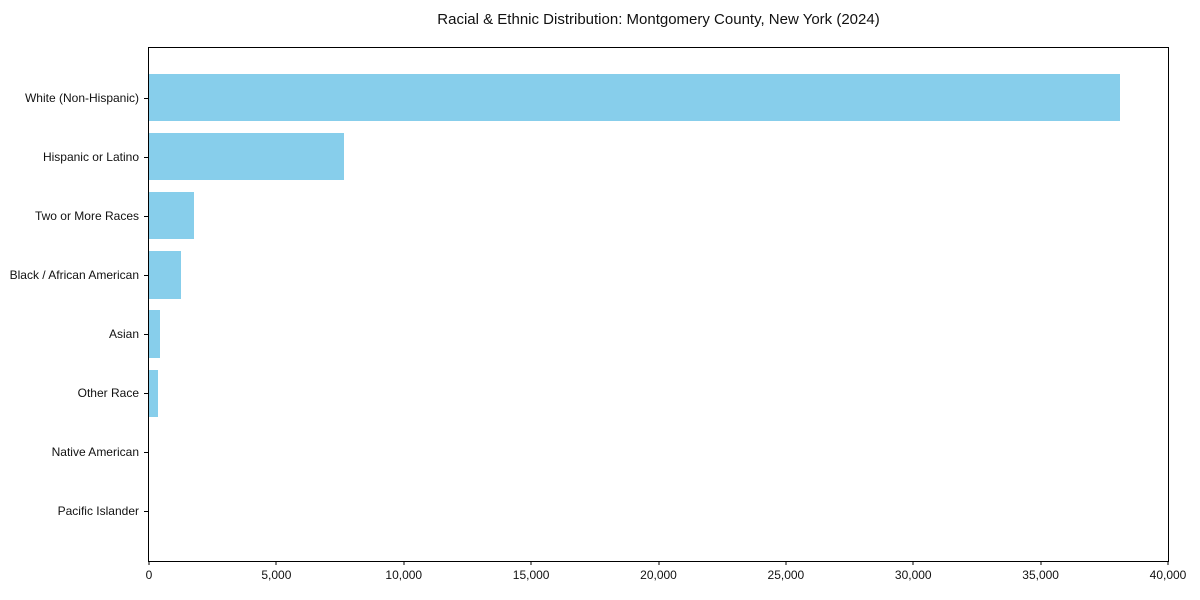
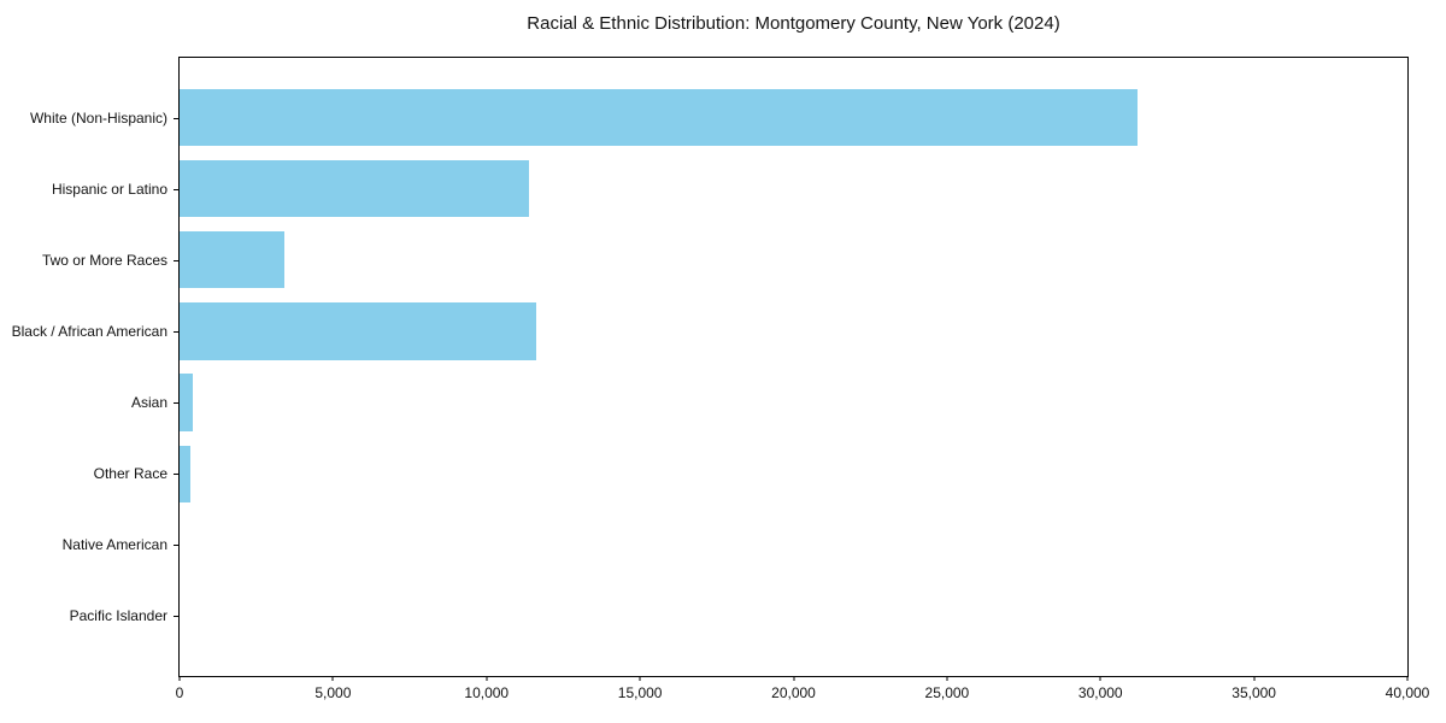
White (Non-Hispanic): 38100 -> 31200
Hispanic or Latino: 7600 -> 11400
Two or More Races: 1800 -> 3400
Black / African American: 1200 -> 11600
